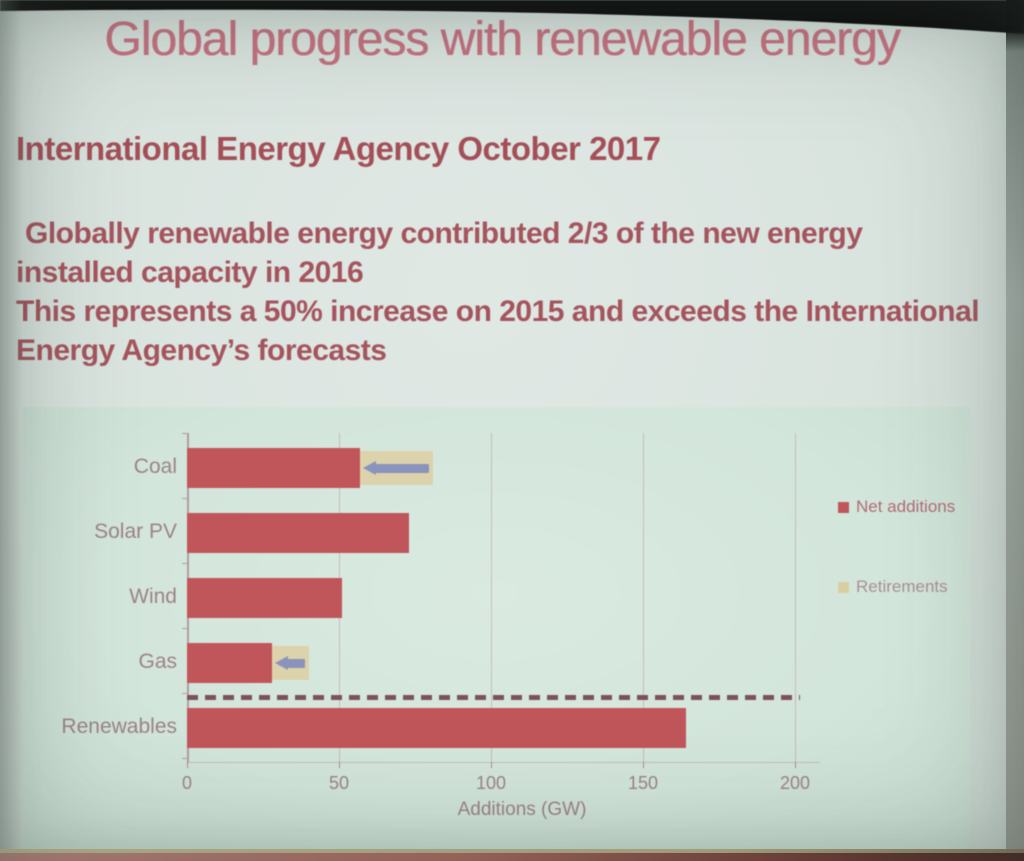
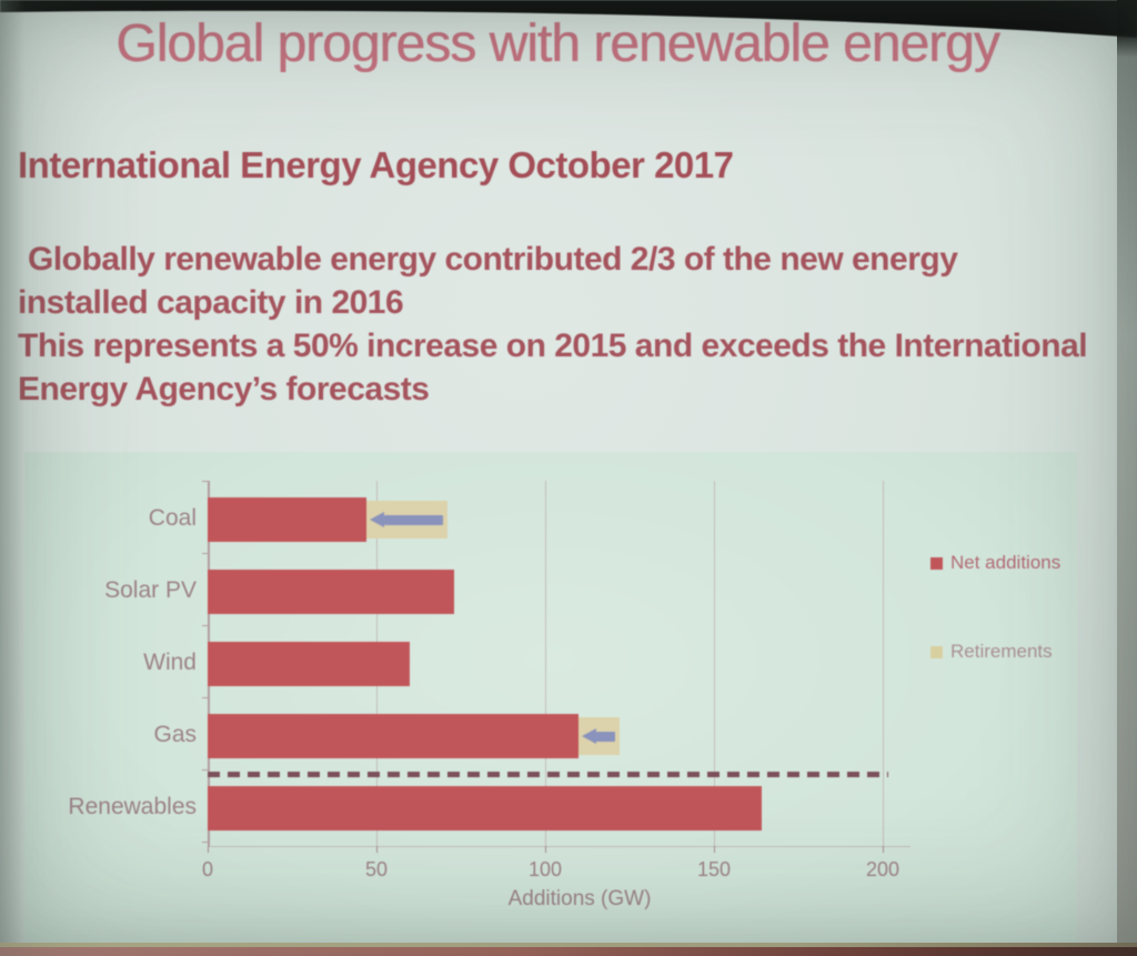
Net additions/Coal: 57 -> 47
Net additions/Wind: 51 -> 60
Net additions/Gas: 28 -> 110
